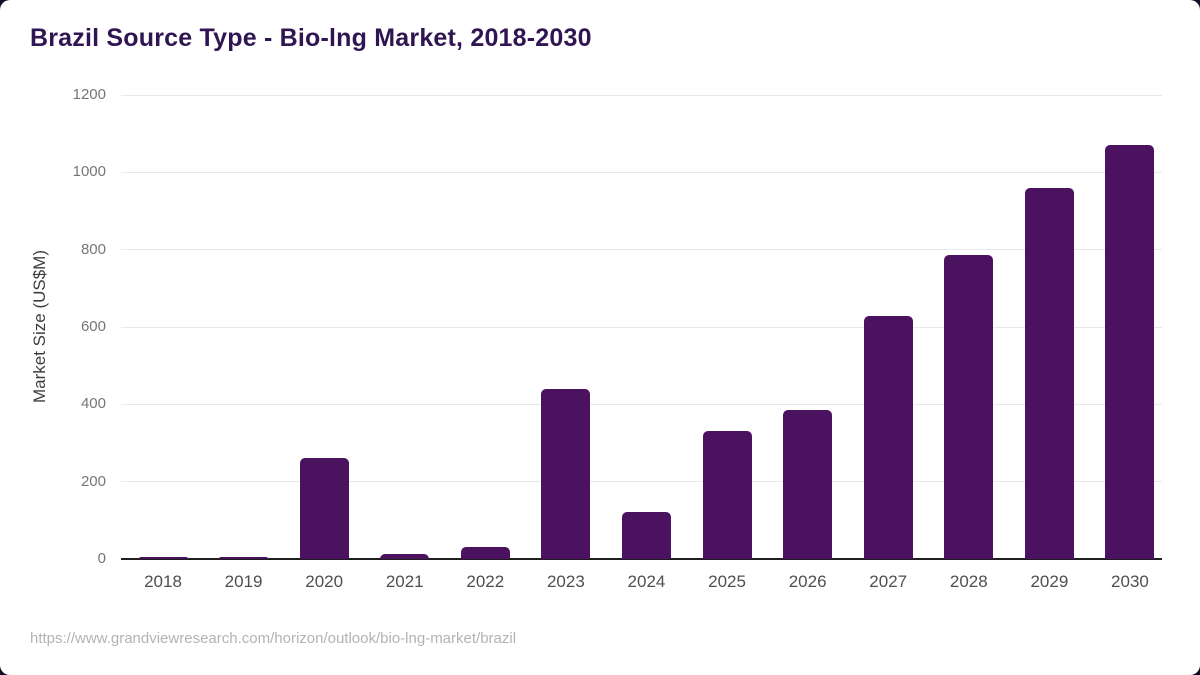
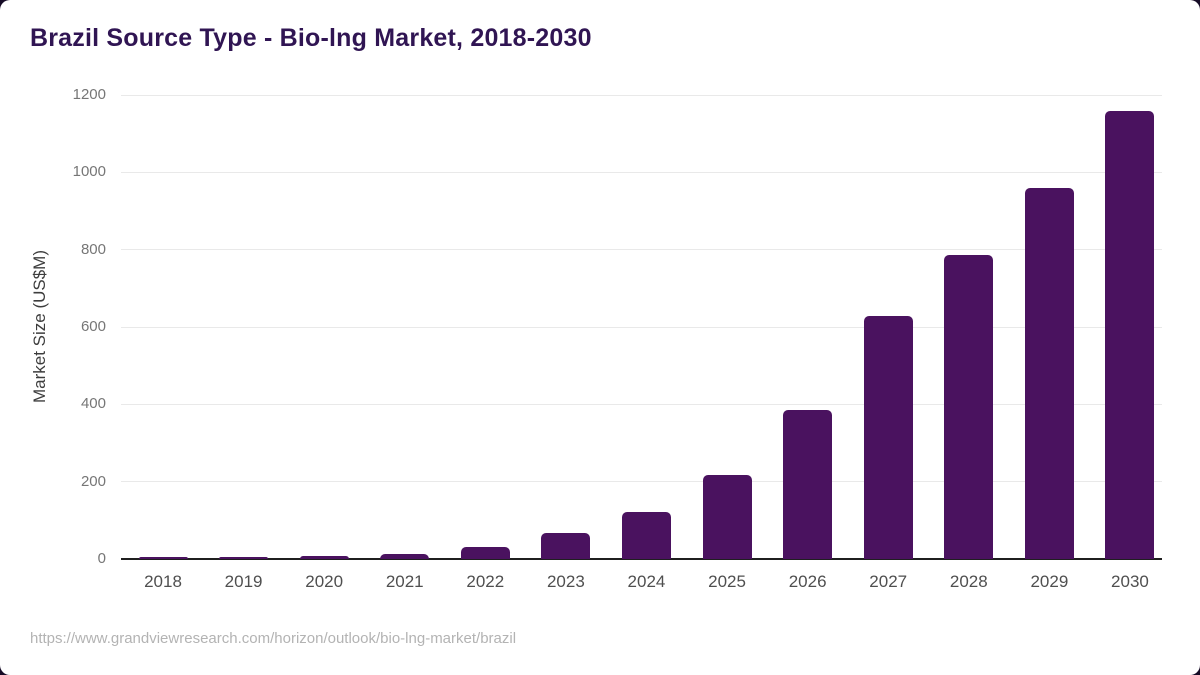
2020: 260 -> 10
2023: 440 -> 70
2025: 330 -> 220
2030: 1070 -> 1160
